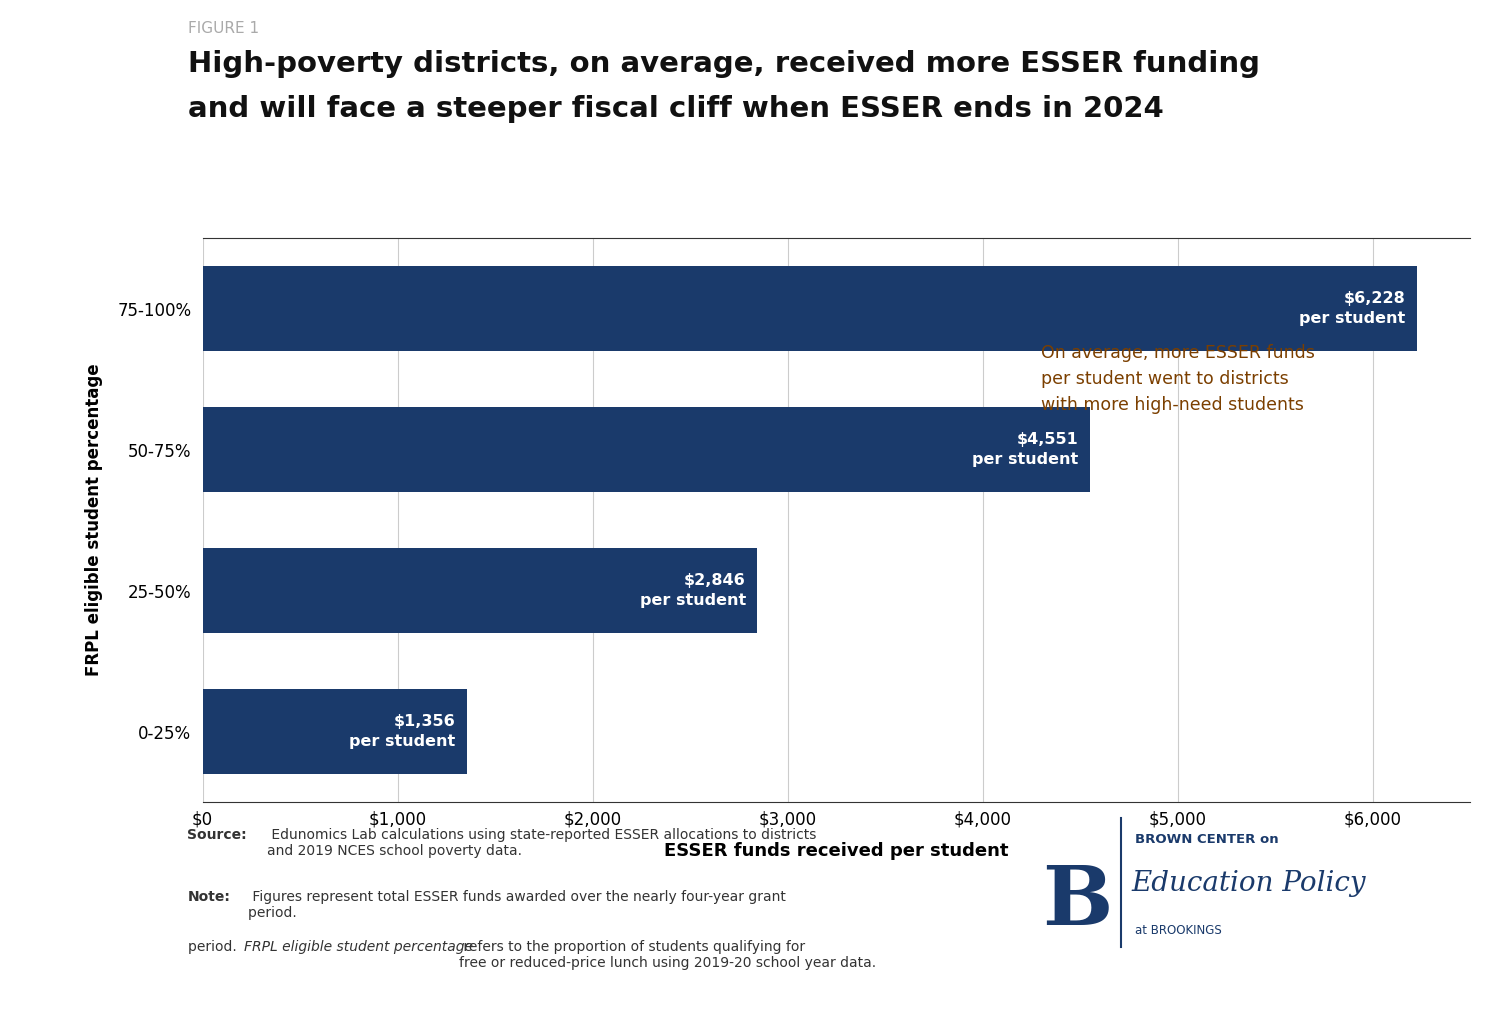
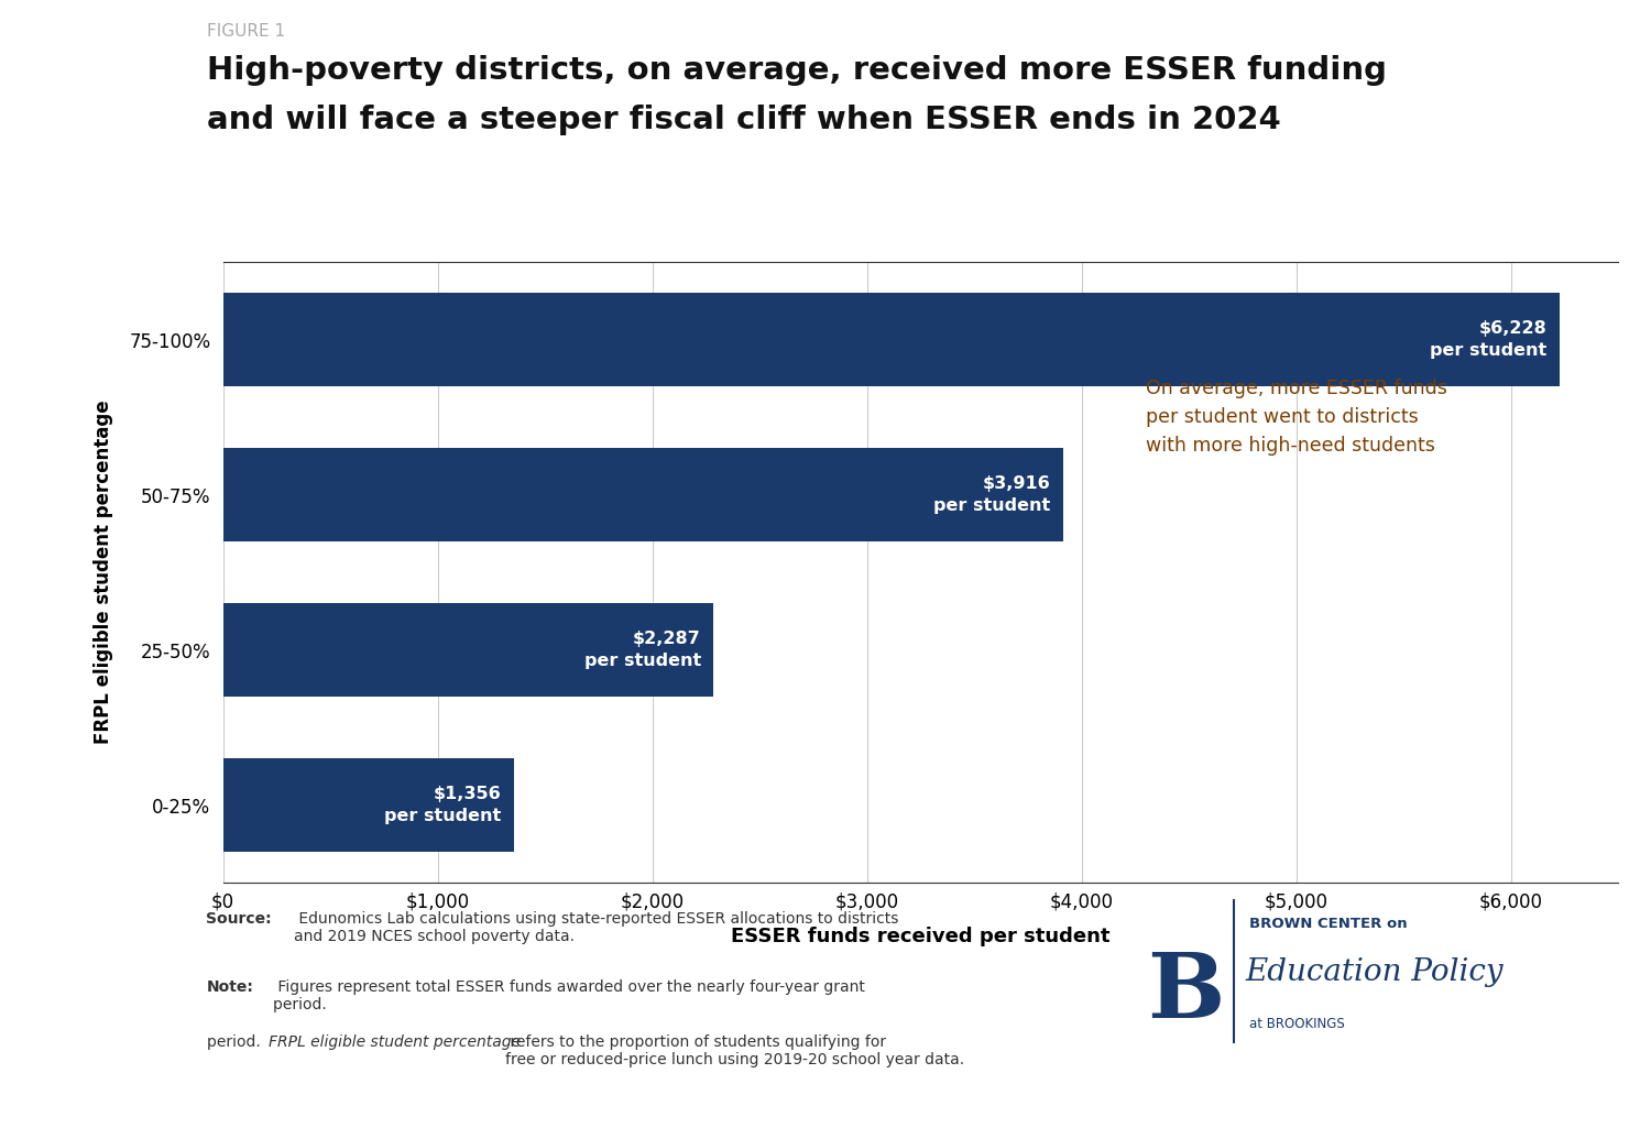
50-75%: $4,551 -> $3,916
25-50%: $2,846 -> $2,287
